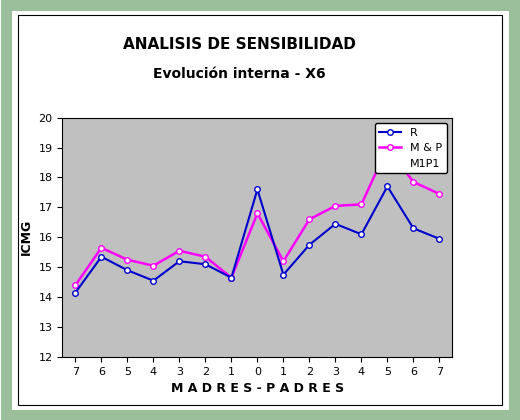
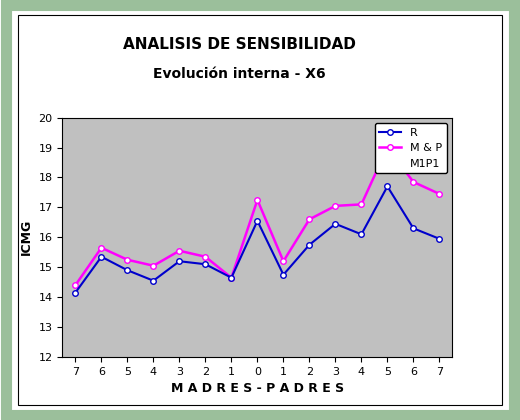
R/0: 17.60 -> 16.55
M & P/0: 16.80 -> 17.25
